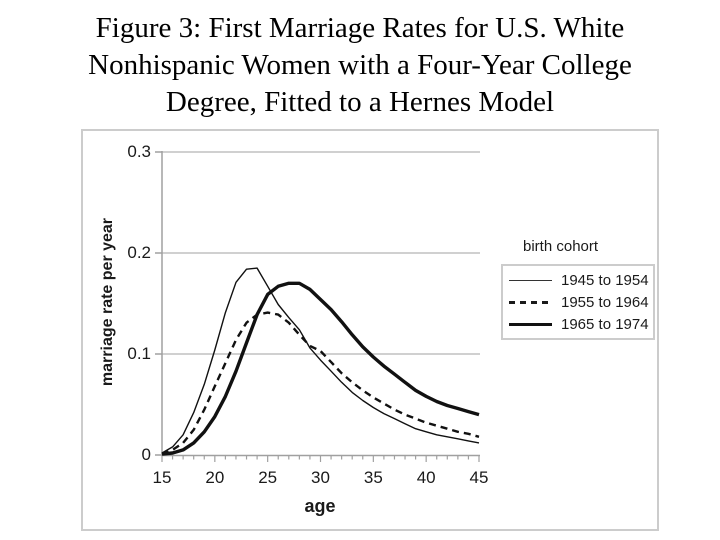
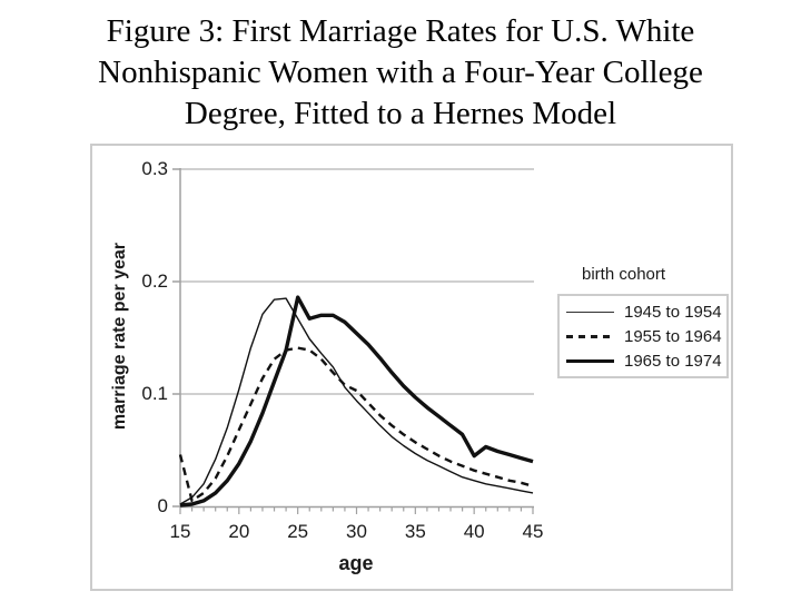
1955 to 1964/15: 0.001 -> 0.046
1965 to 1974/25: 0.159 -> 0.186
1965 to 1974/40: 0.058 -> 0.045
